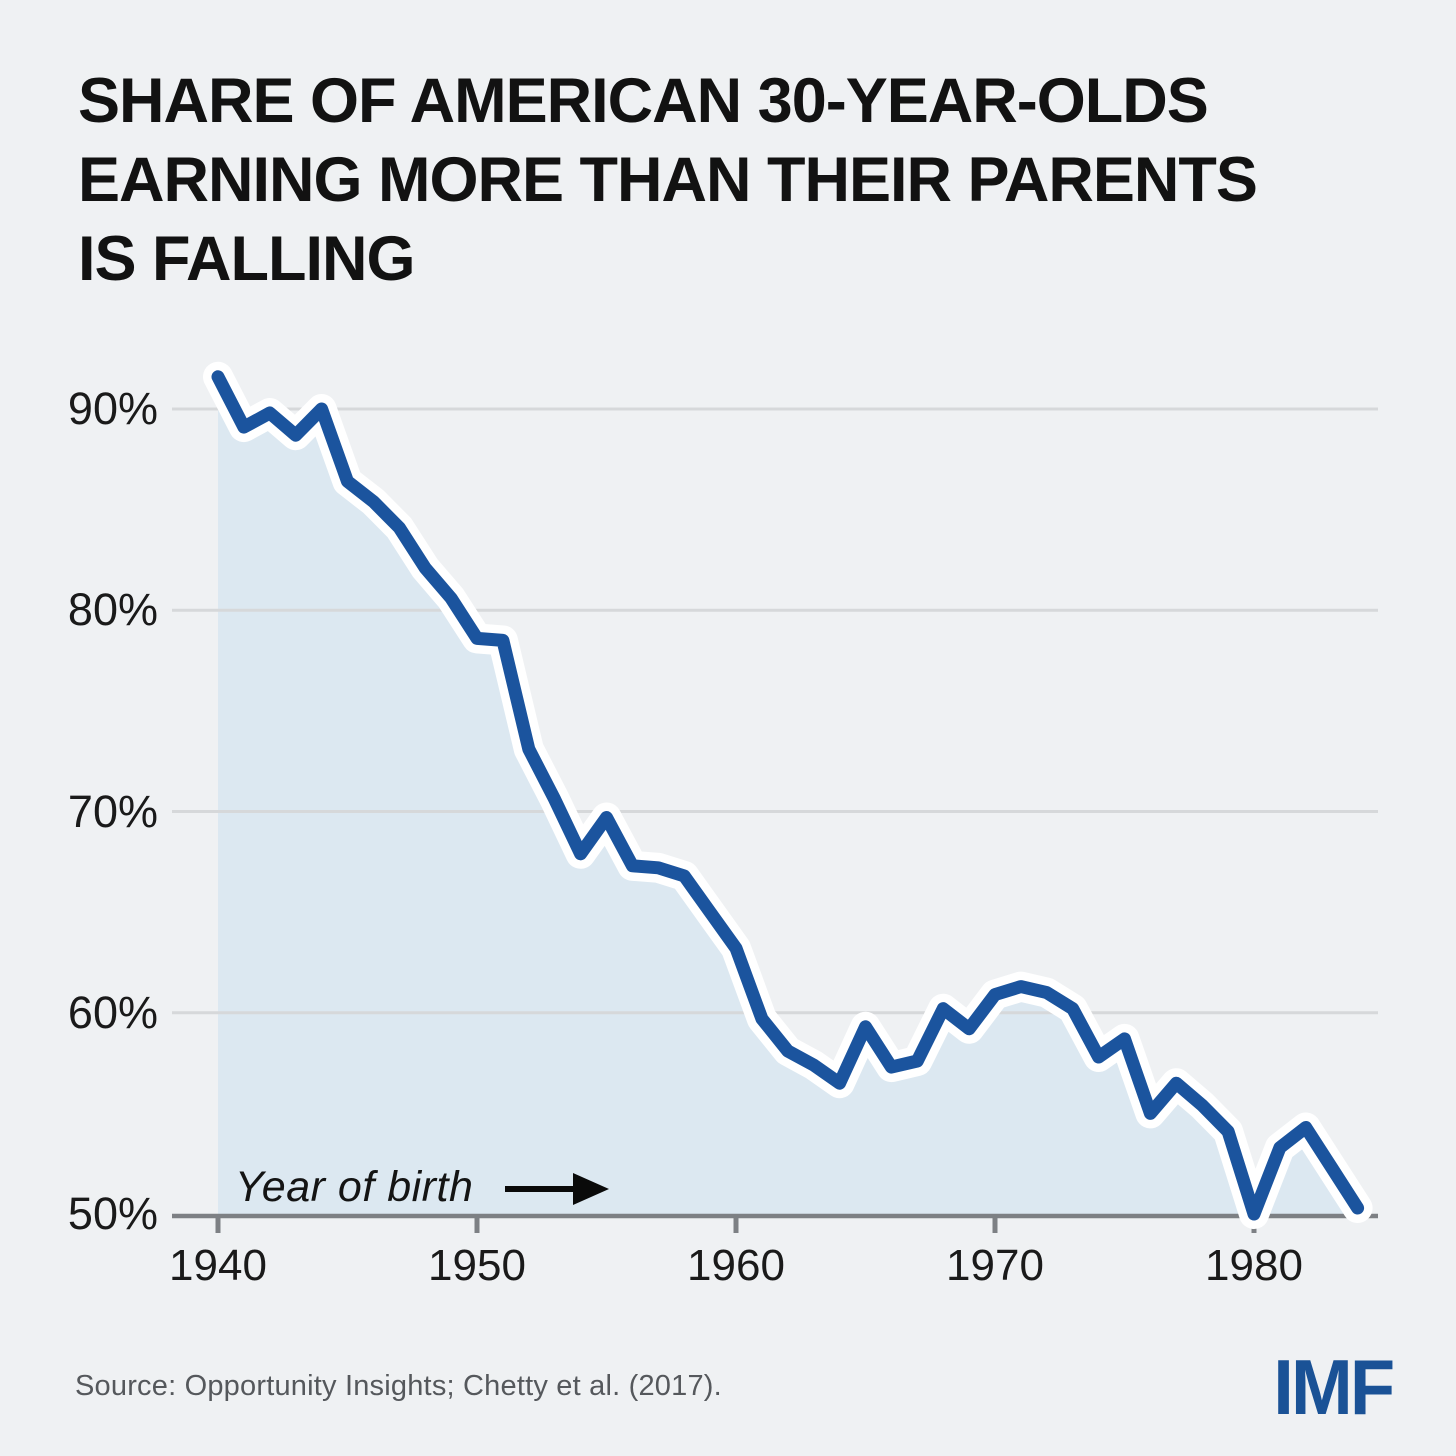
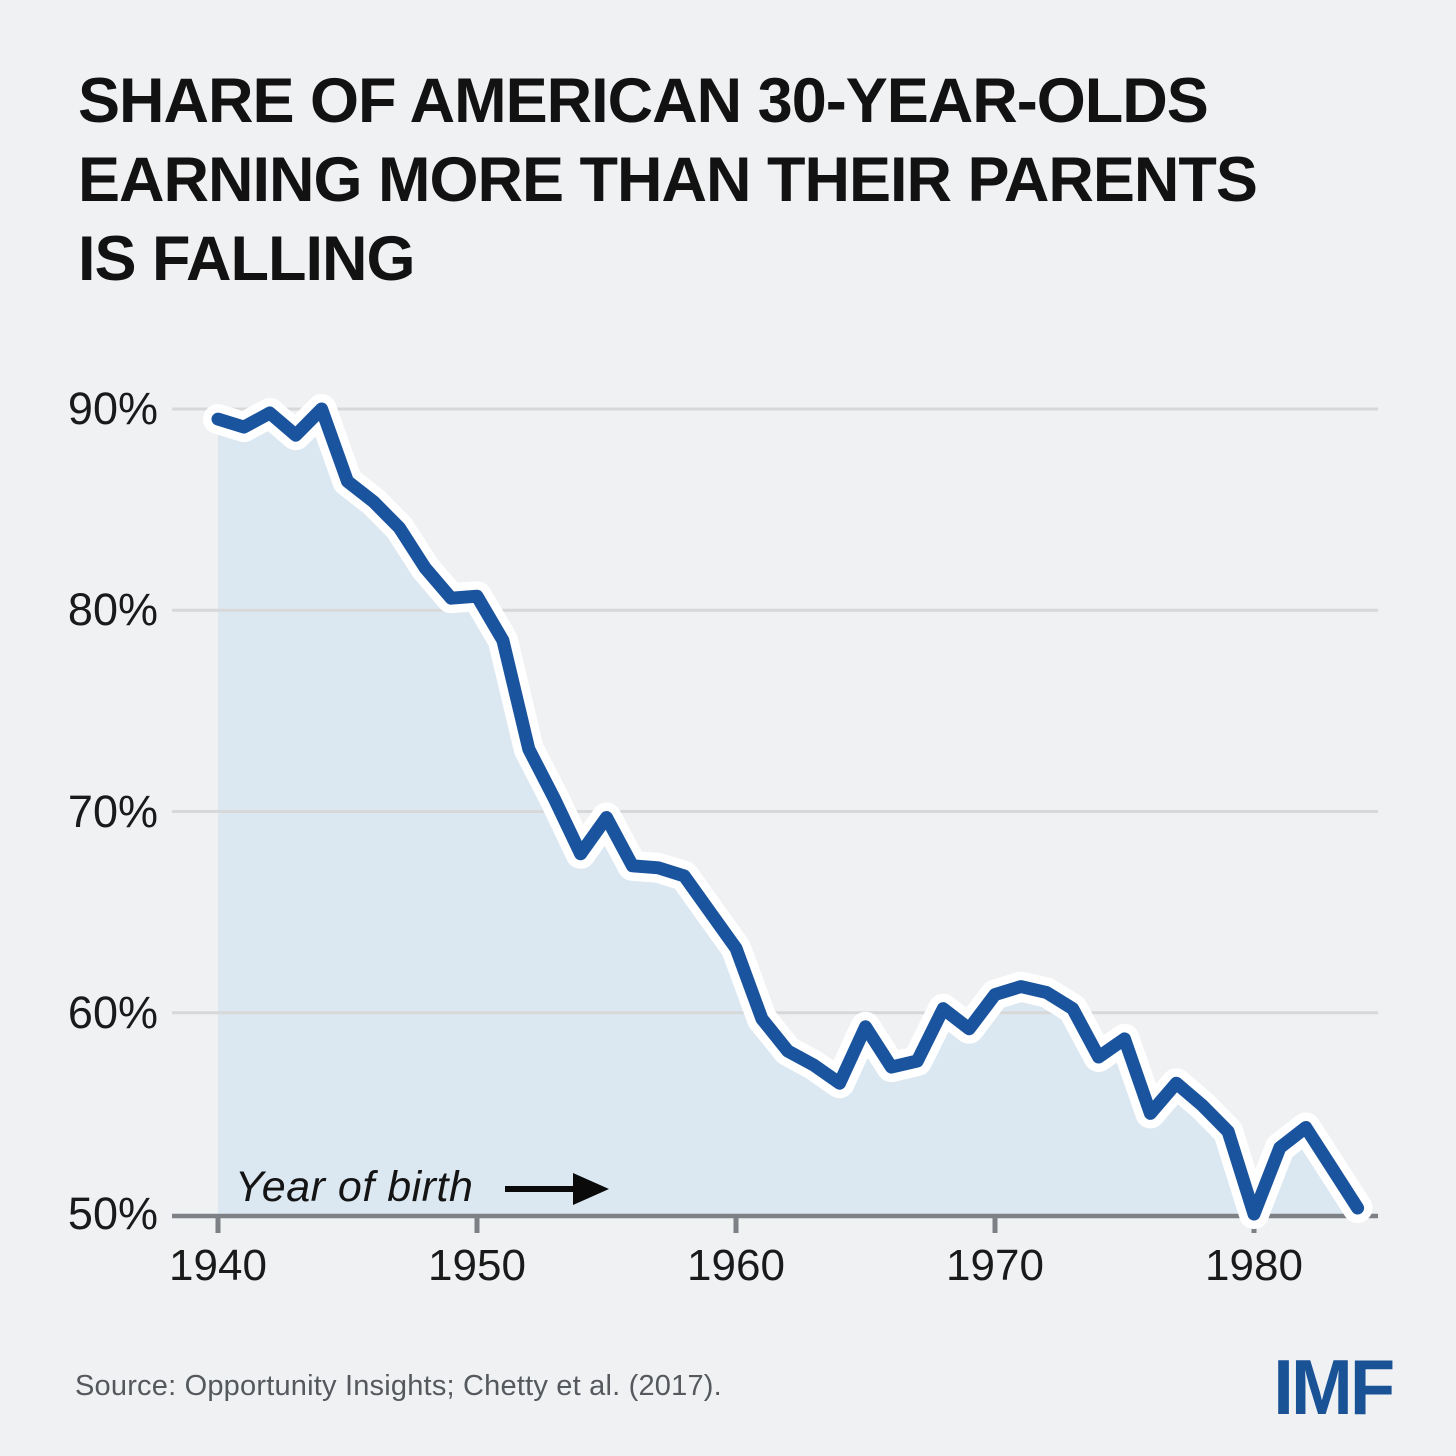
1940: 91.6% -> 89.5%
1950: 78.6% -> 80.7%
